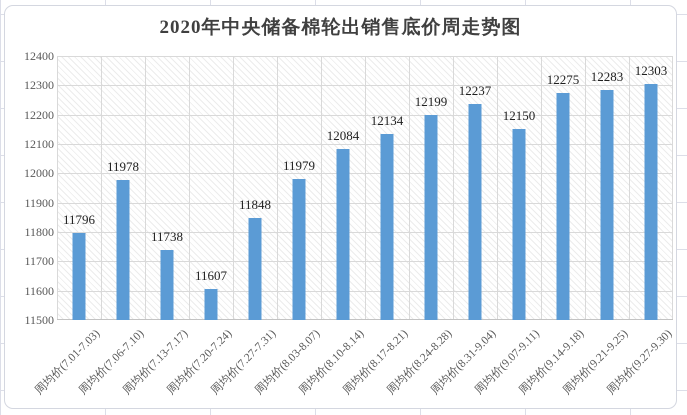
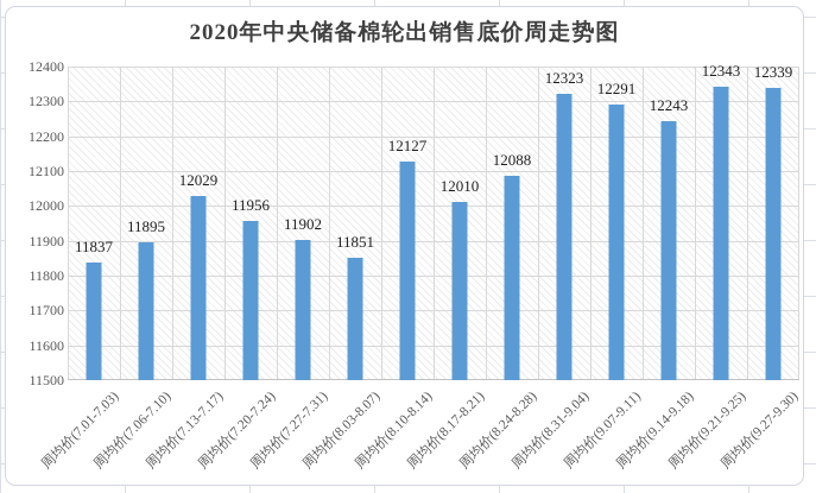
周均价(7.01-7.03): 11796 -> 11837
周均价(7.06-7.10): 11978 -> 11895
周均价(7.13-7.17): 11738 -> 12029
周均价(7.20-7.24): 11607 -> 11956
周均价(7.27-7.31): 11848 -> 11902
周均价(8.03-8.07): 11979 -> 11851
周均价(8.10-8.14): 12084 -> 12127
周均价(8.17-8.21): 12134 -> 12010
周均价(8.24-8.28): 12199 -> 12088
周均价(8.31-9.04): 12237 -> 12323
周均价(9.07-9.11): 12150 -> 12291
周均价(9.14-9.18): 12275 -> 12243
周均价(9.21-9.25): 12283 -> 12343
周均价(9.27-9.30): 12303 -> 12339
